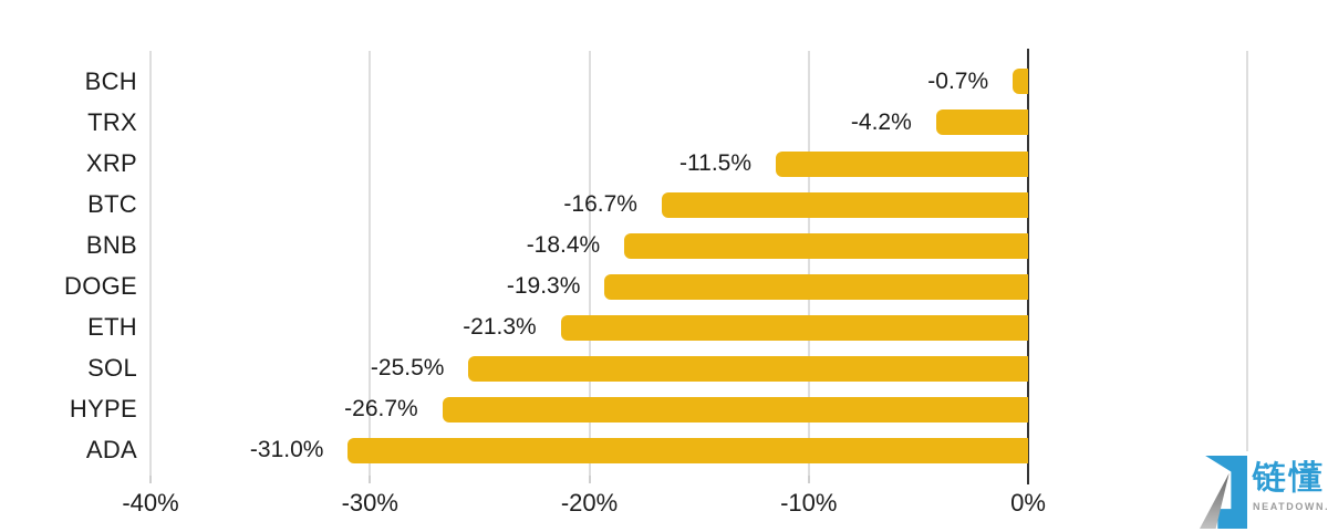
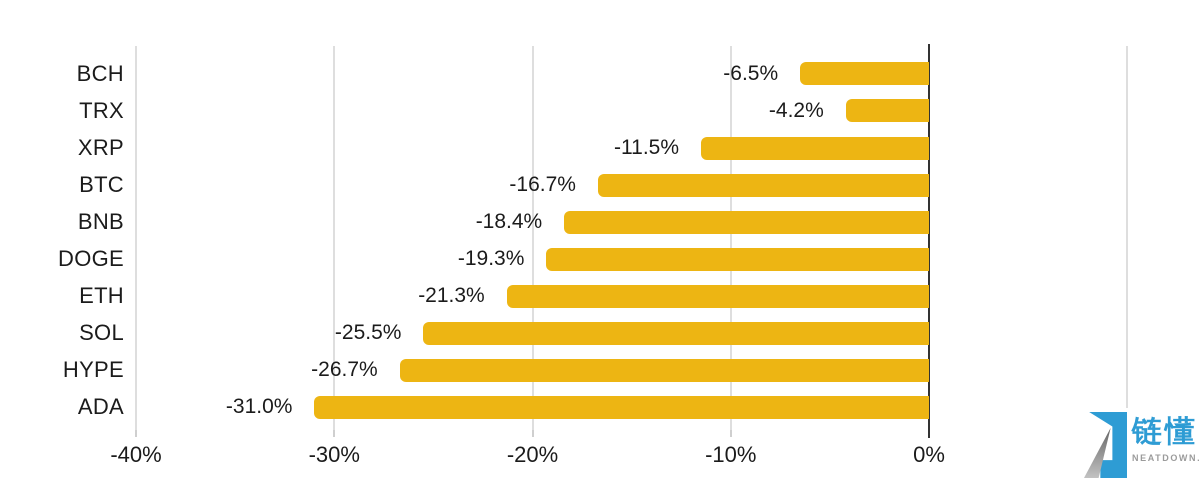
BCH: -0.7% -> -6.5%
